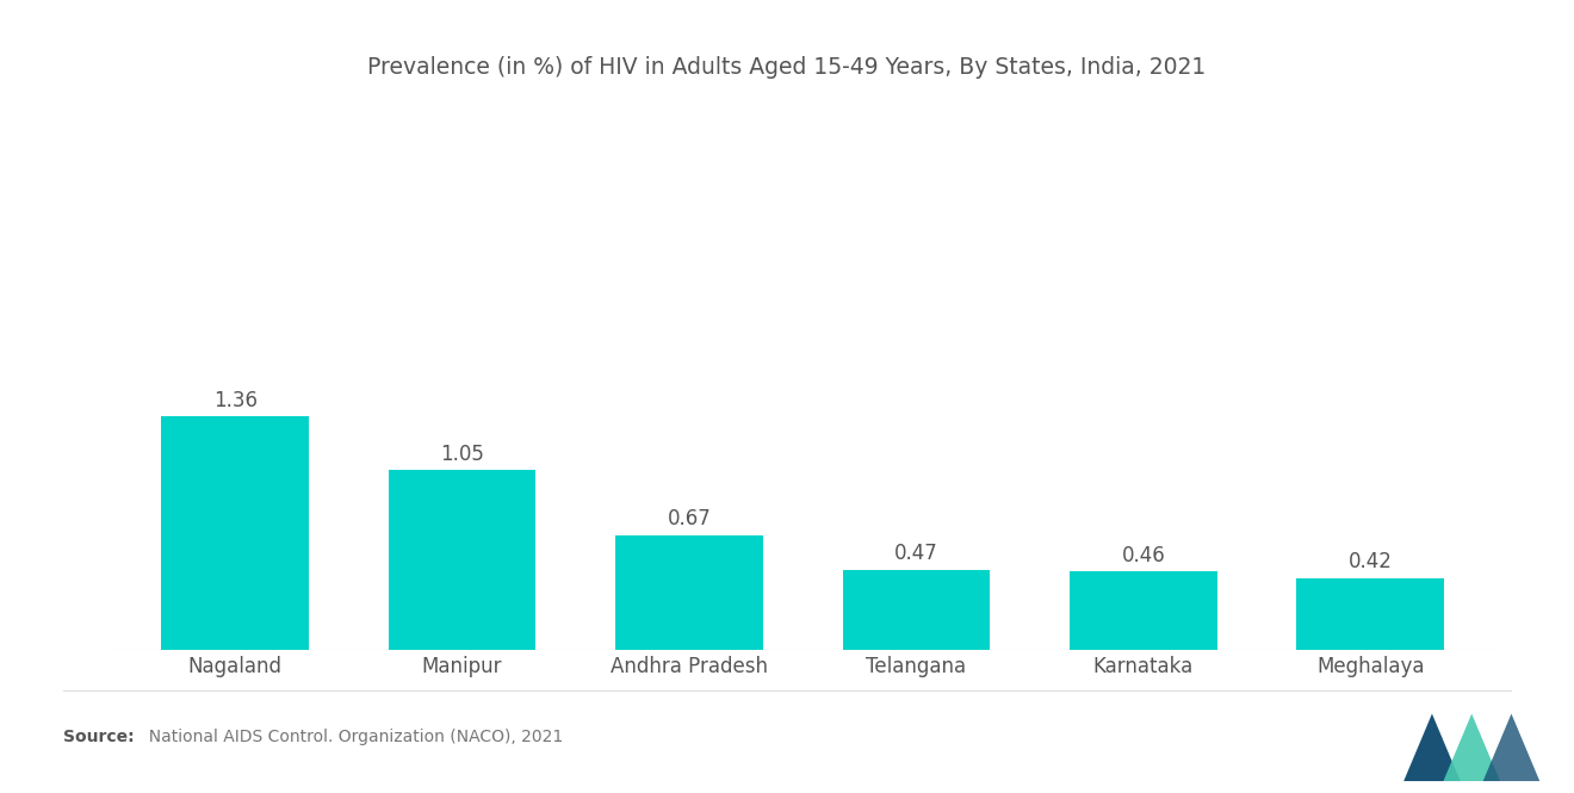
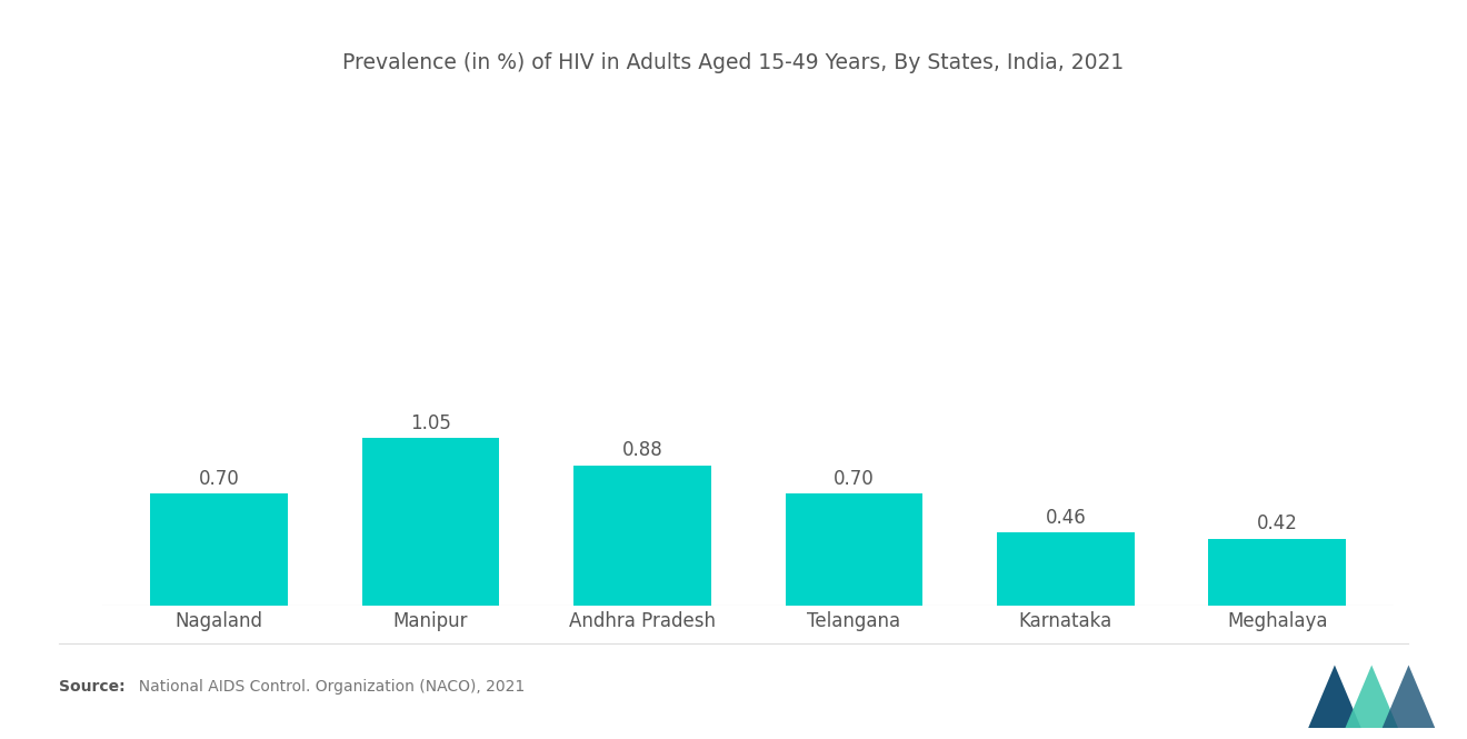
Nagaland: 1.36 -> 0.70
Andhra Pradesh: 0.67 -> 0.88
Telangana: 0.47 -> 0.70
